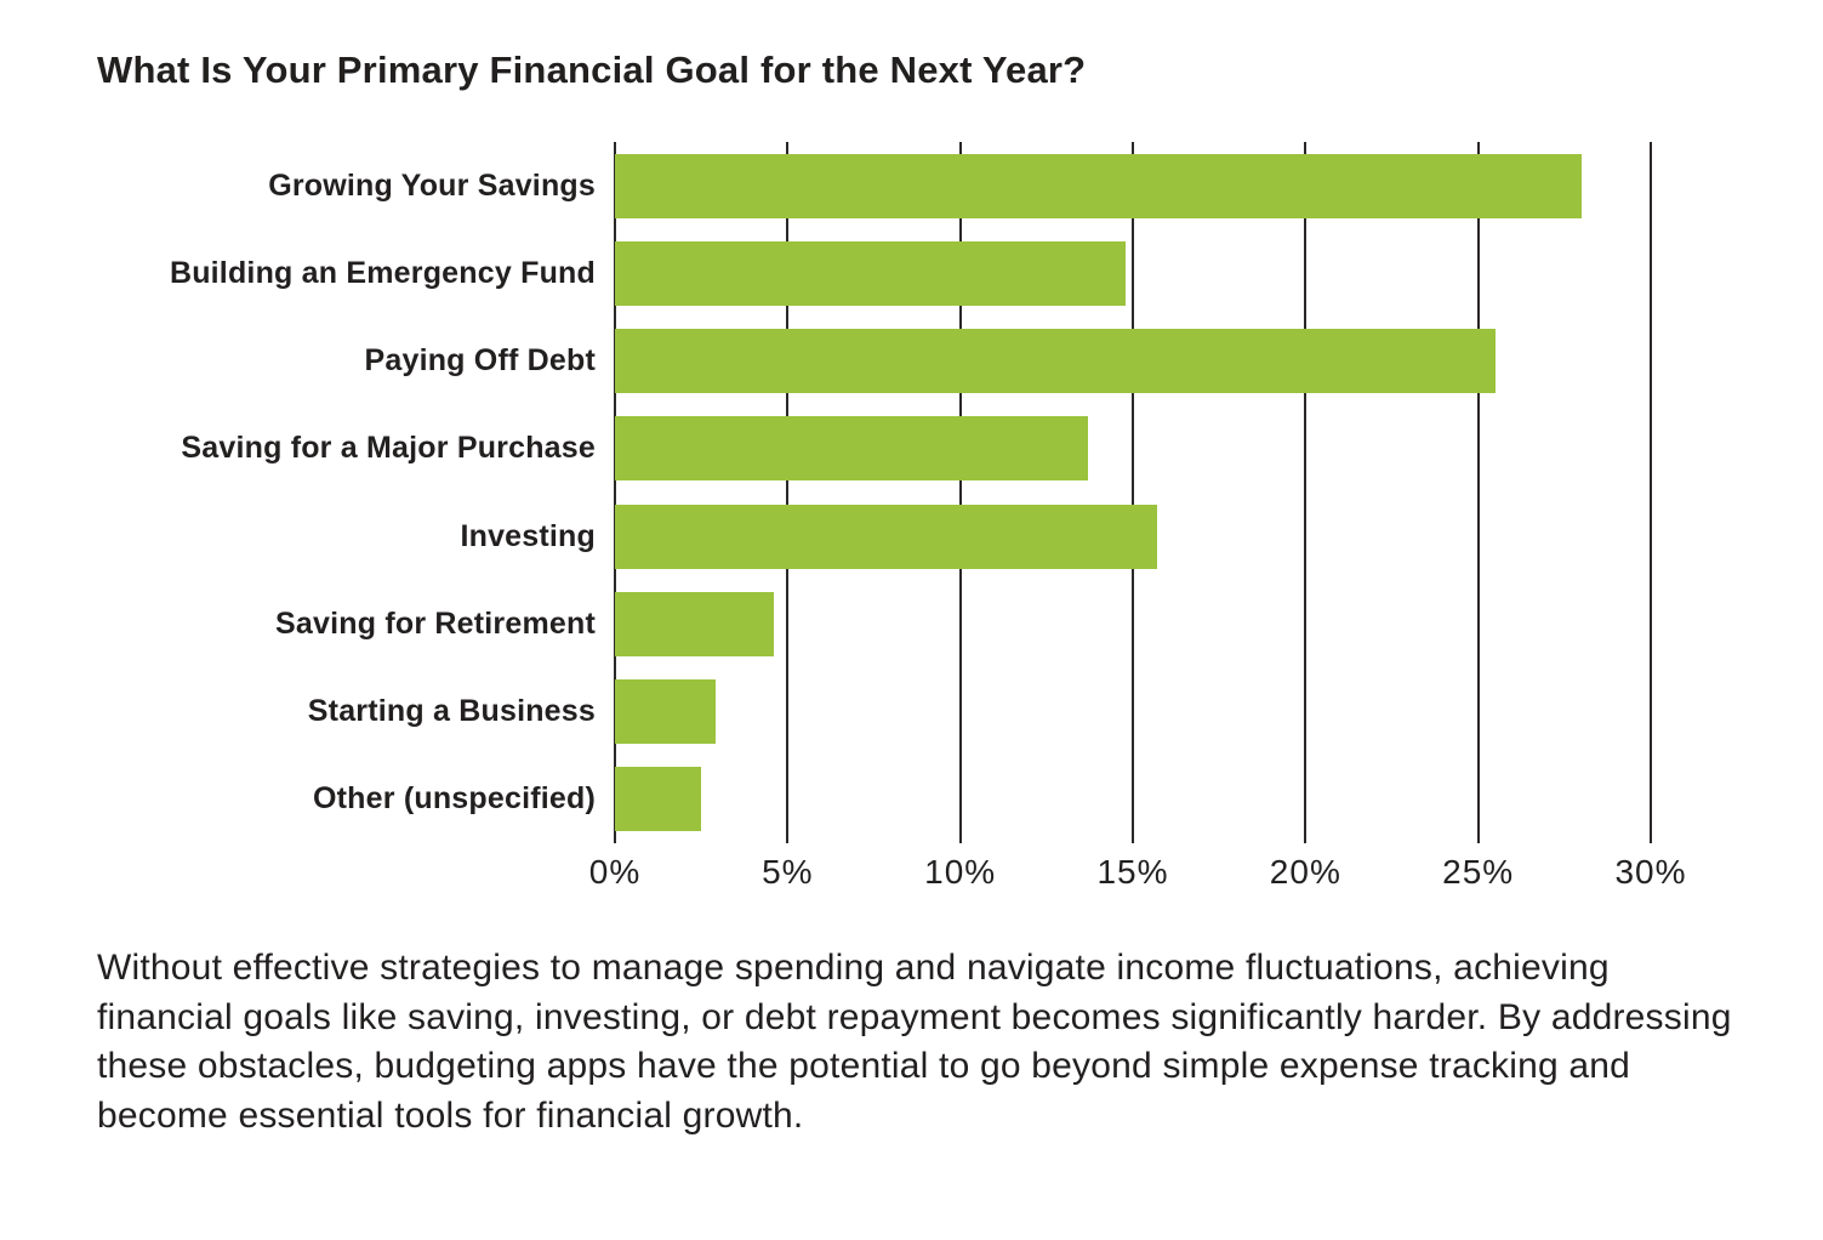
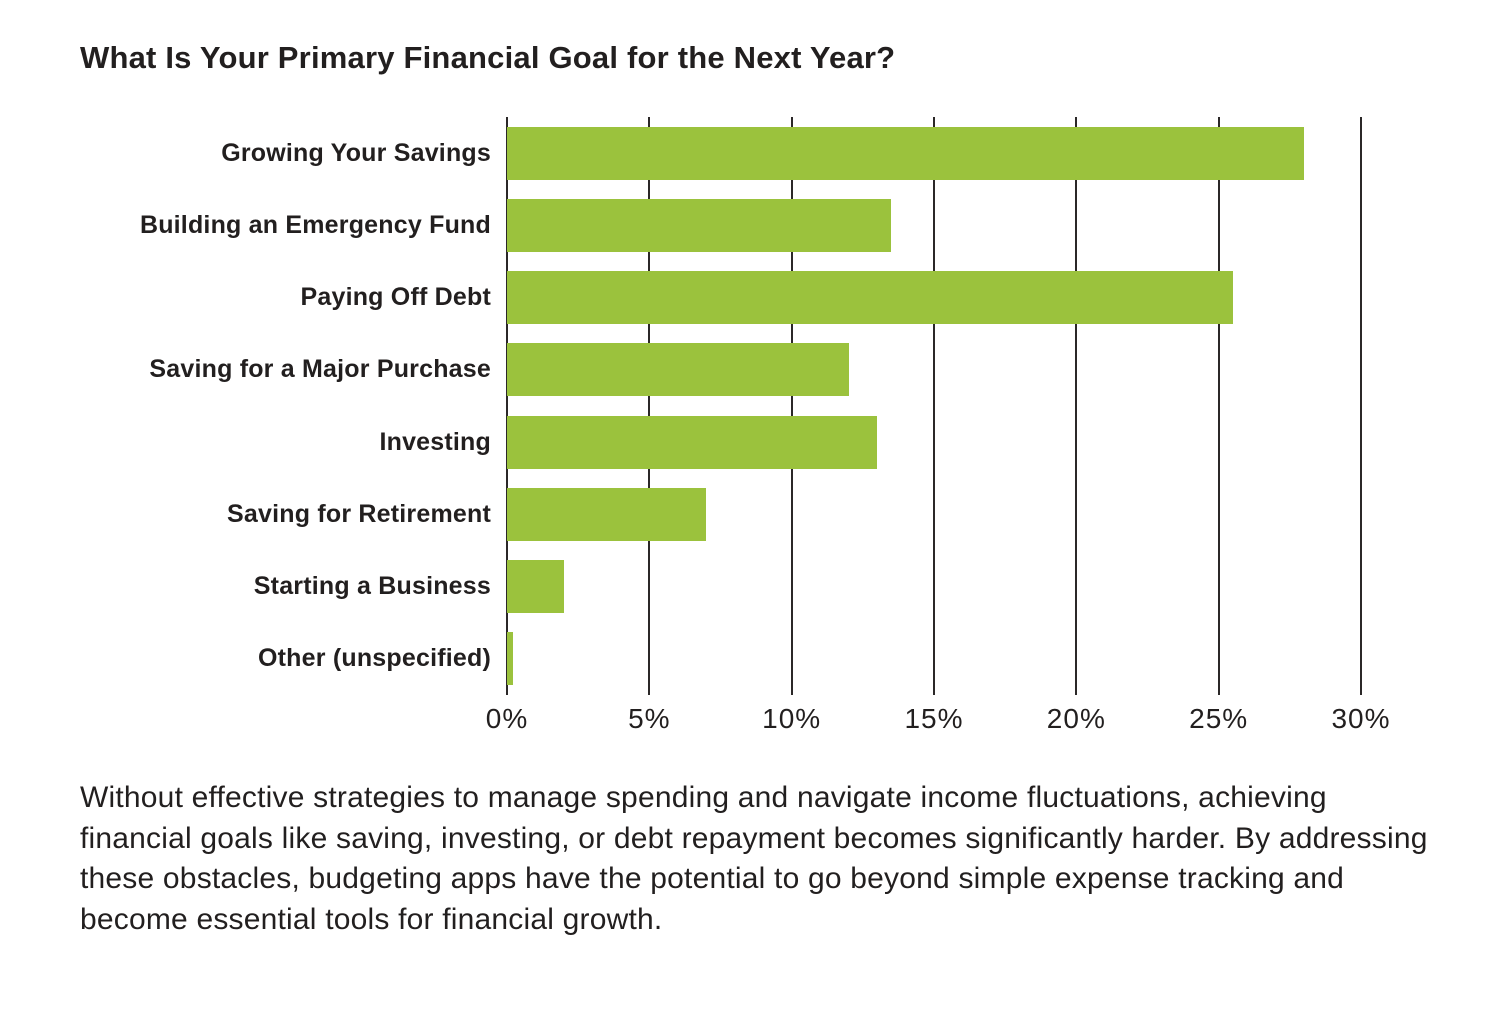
Building an Emergency Fund: 14.8% -> 13.5%
Saving for a Major Purchase: 13.7% -> 12.0%
Investing: 15.7% -> 13.0%
Saving for Retirement: 4.6% -> 7.0%
Starting a Business: 2.9% -> 2.0%
Other (unspecified): 2.5% -> 0.2%
